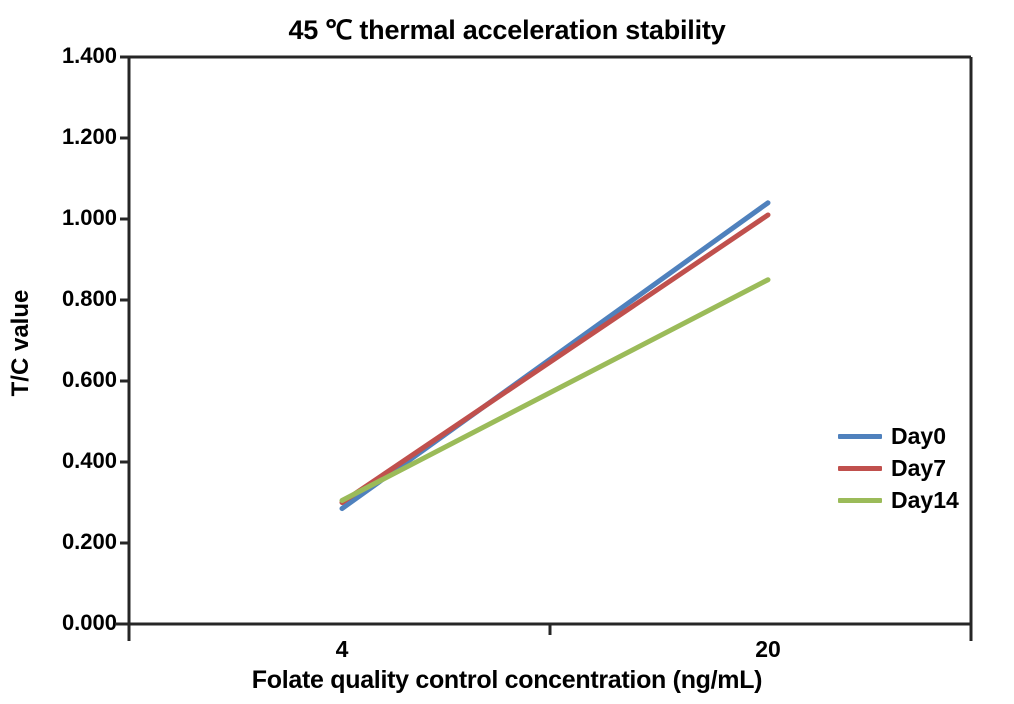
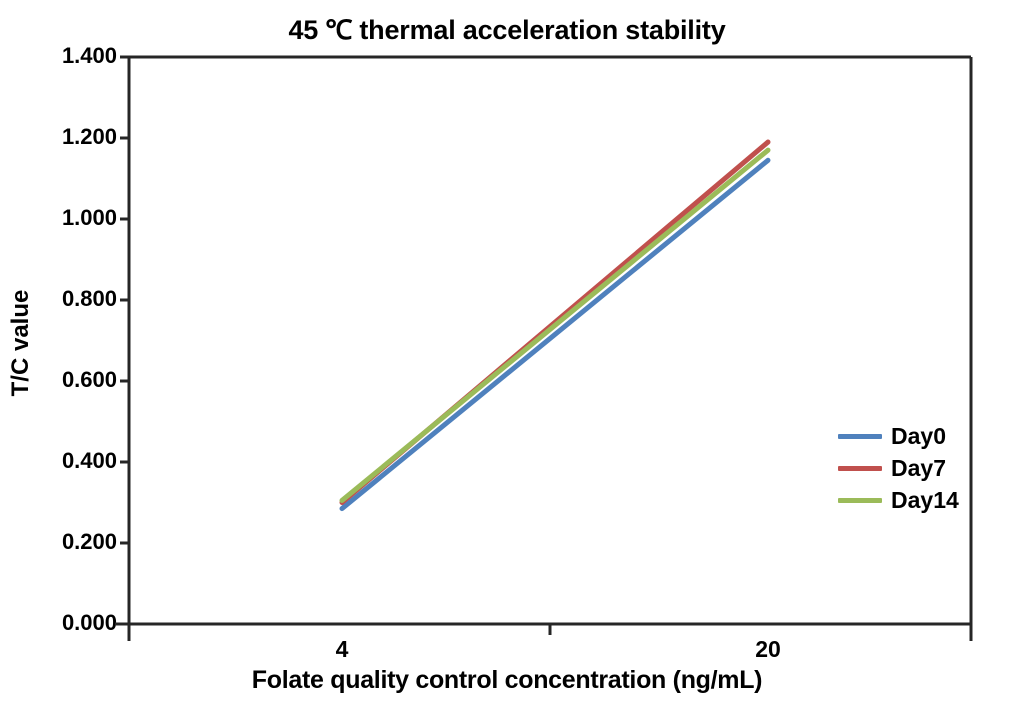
Day0/20: 1.04 -> 1.15
Day7/20: 1.01 -> 1.19
Day14/20: 0.85 -> 1.17
